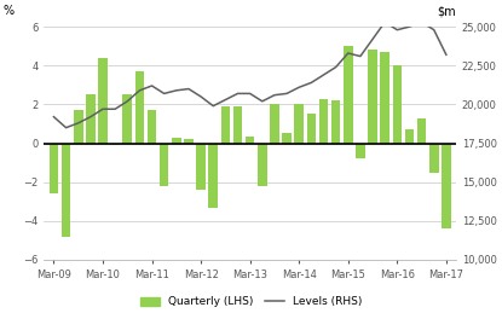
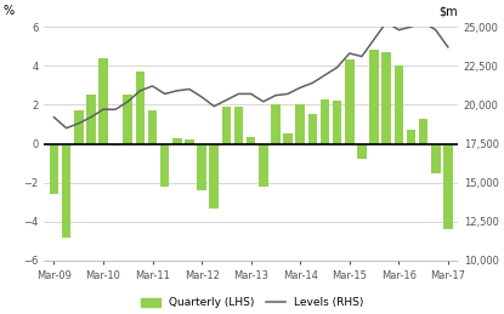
Quarterly (LHS)/Mar-15: 5.0 -> 4.3
Levels (RHS)/Mar-17: 23,200 -> 23,700
